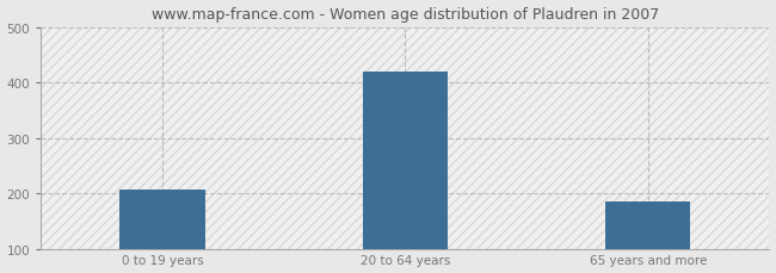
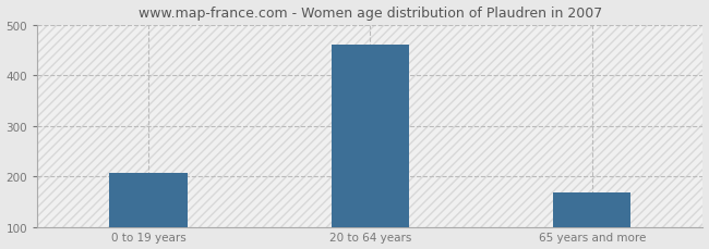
20 to 64 years: 420 -> 460
65 years and more: 185 -> 168
